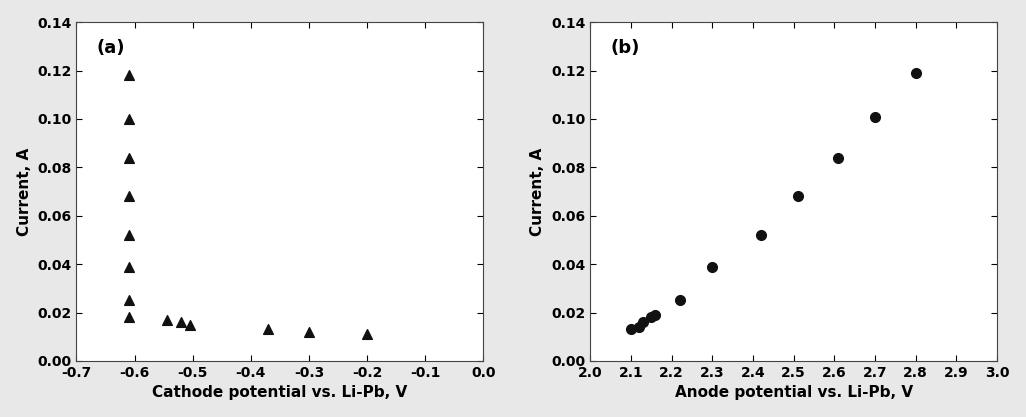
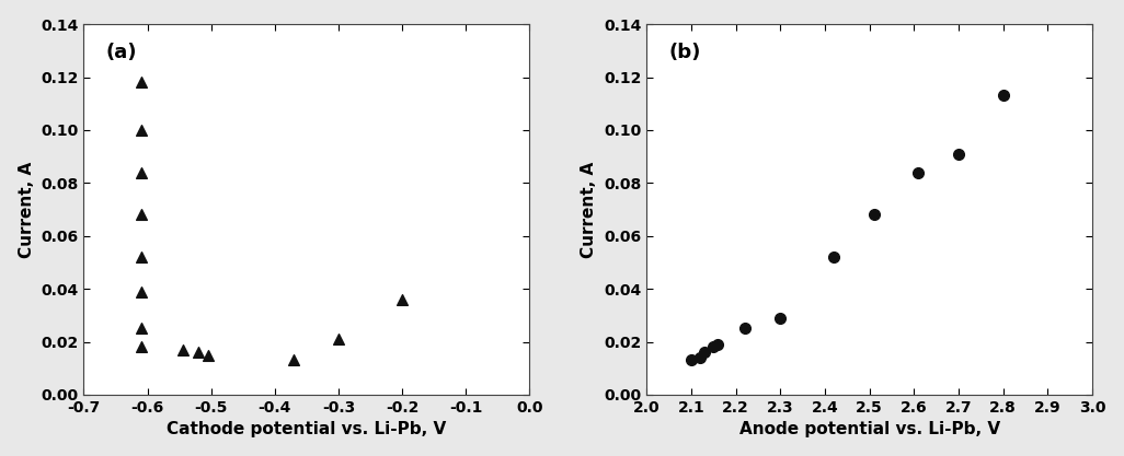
-0.3: 0.012 -> 0.021
-0.2: 0.011 -> 0.036
2.3: 0.039 -> 0.029
2.7: 0.101 -> 0.091
2.8: 0.119 -> 0.113
